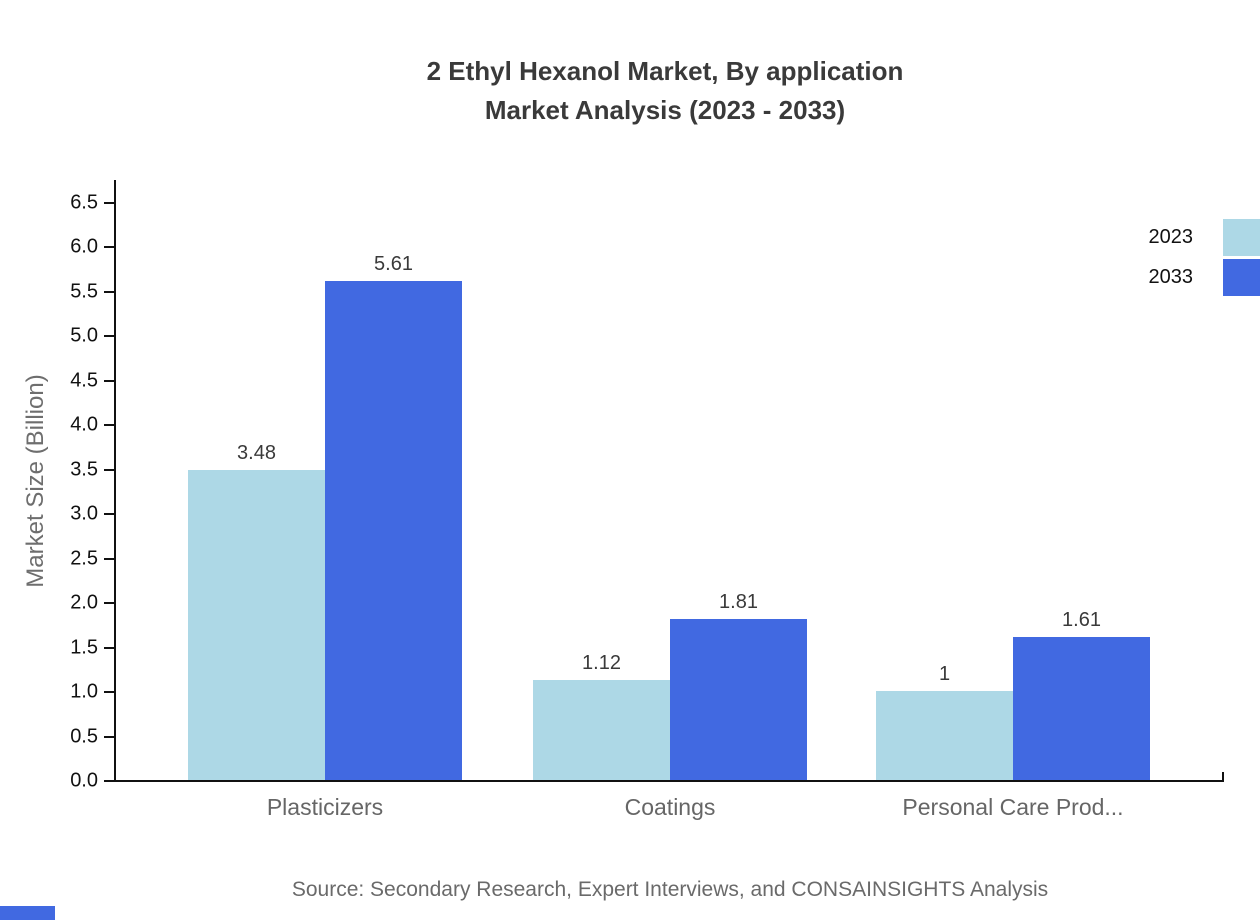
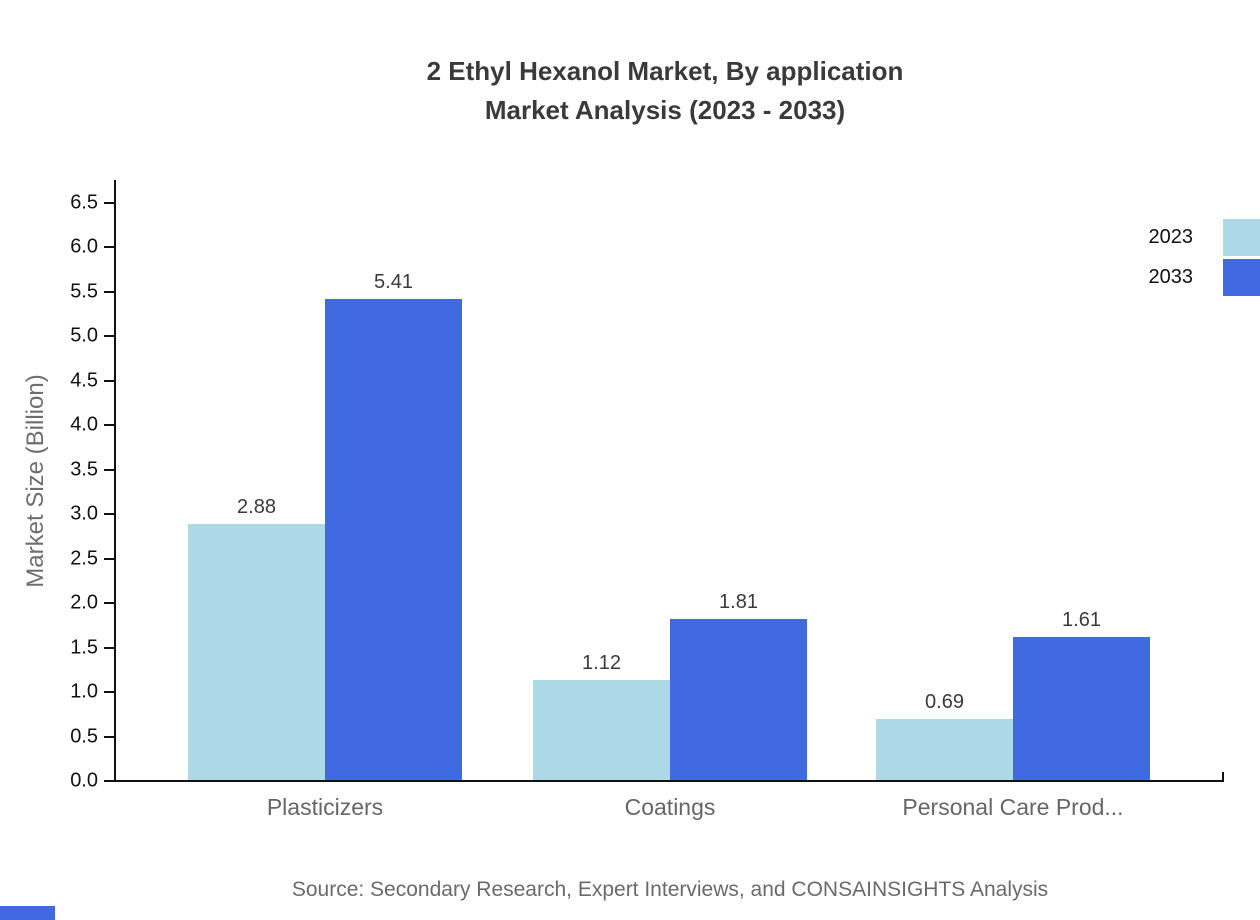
2023/Plasticizers: 3.48 -> 2.88
2033/Plasticizers: 5.61 -> 5.41
2023/Personal Care Prod...: 1 -> 0.69
